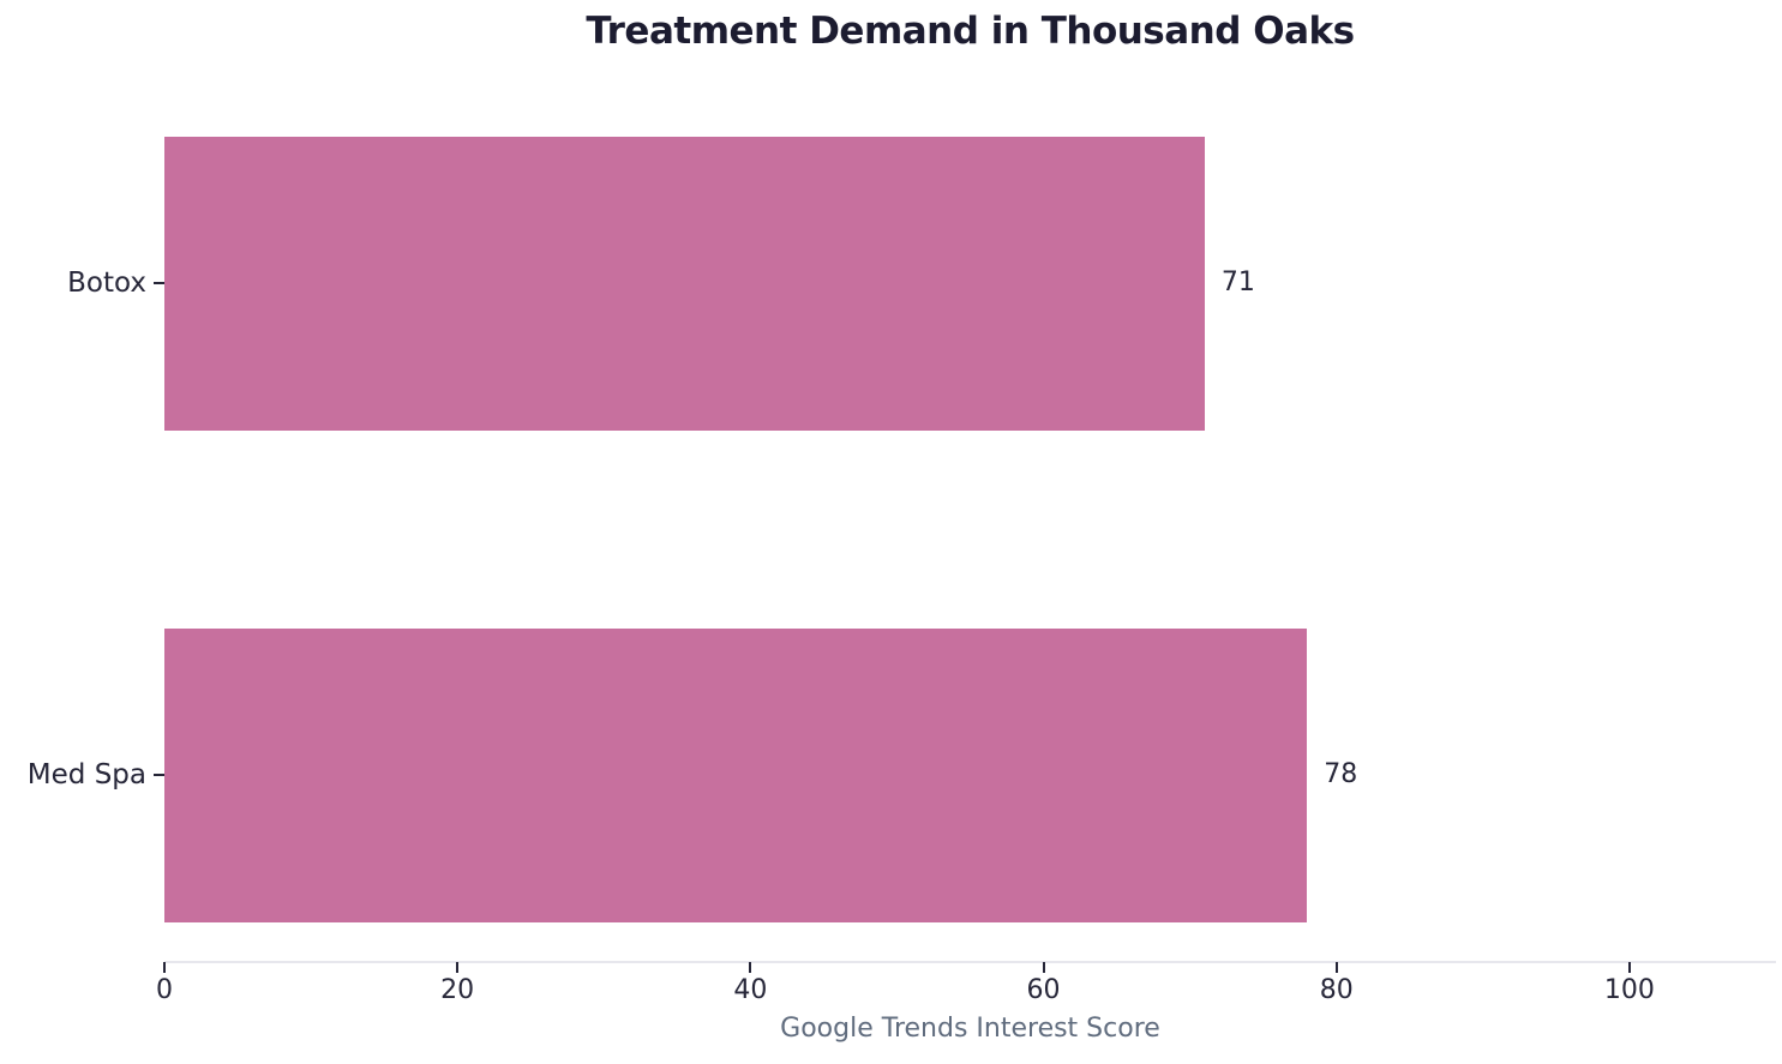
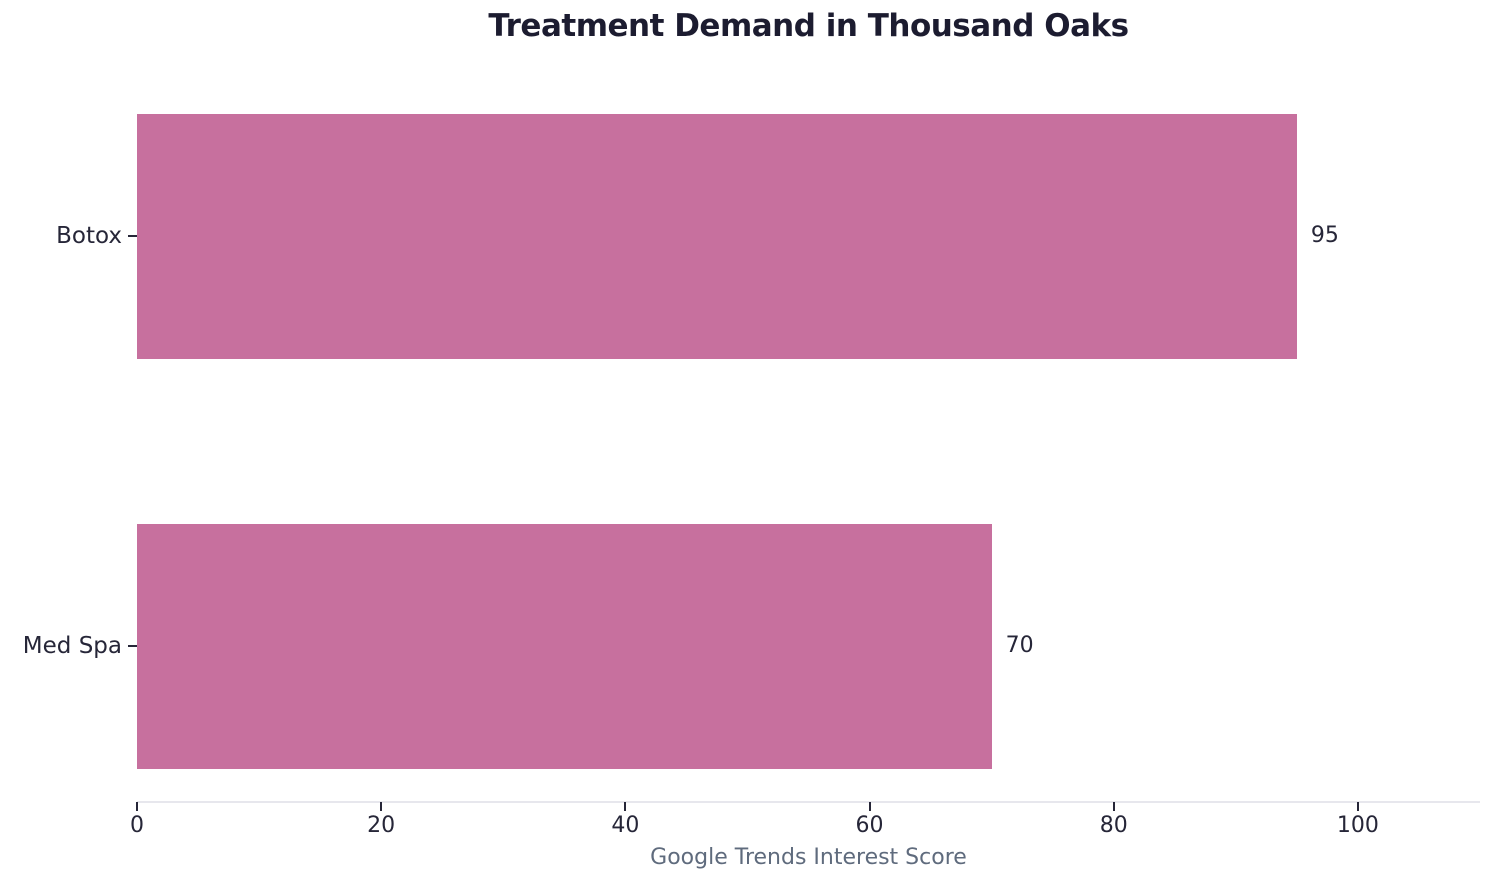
Botox: 71 -> 95
Med Spa: 78 -> 70
